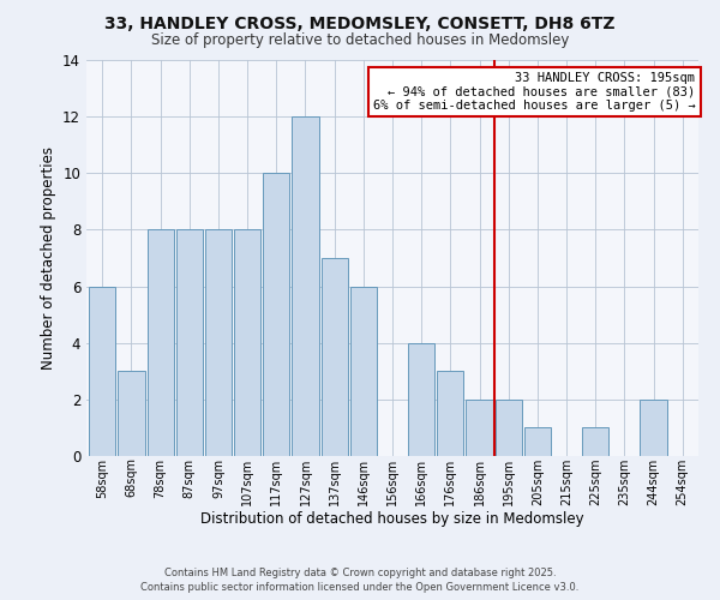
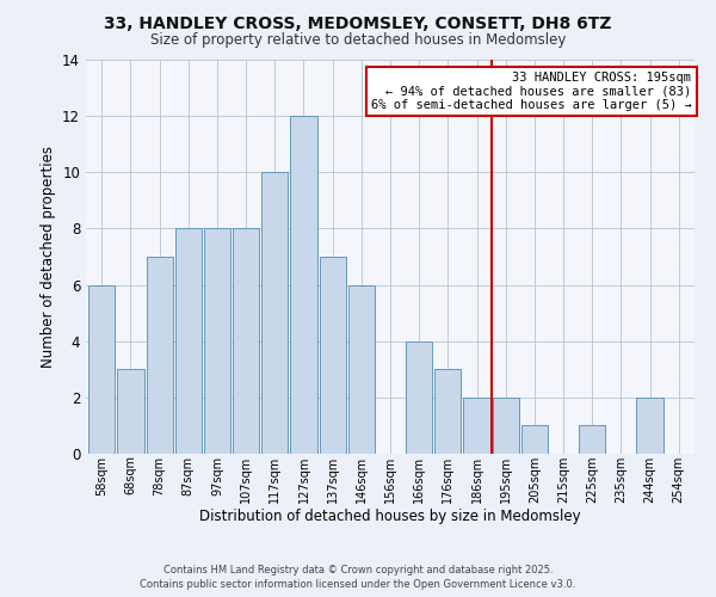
78sqm: 8 -> 7
